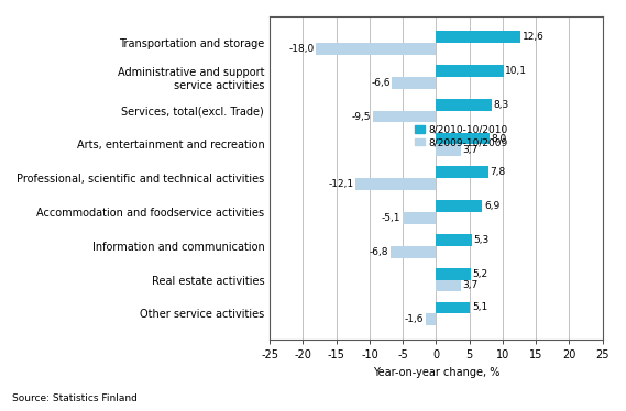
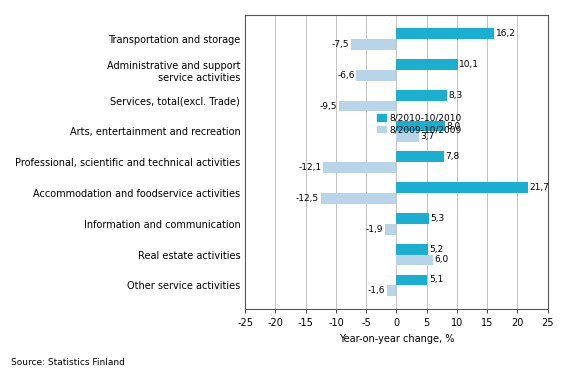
8/2010-10/2010/Transportation and storage: 12,6 -> 16,2
8/2009-10/2009/Transportation and storage: -18,0 -> -7,5
8/2010-10/2010/Accommodation and foodservice activities: 6,9 -> 21,7
8/2009-10/2009/Accommodation and foodservice activities: -5,1 -> -12,5
8/2009-10/2009/Information and communication: -6,8 -> -1,9
8/2009-10/2009/Real estate activities: 3,7 -> 6,0
